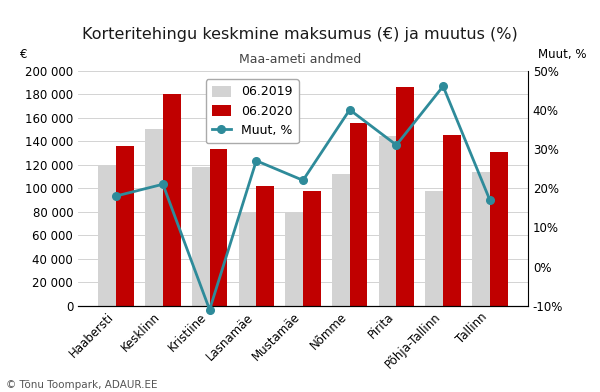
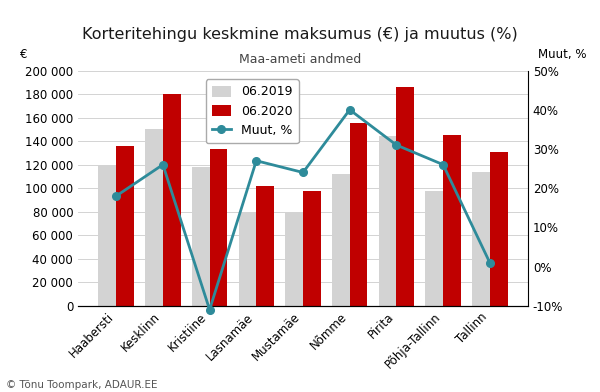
Muut, %/Kesklinn: 21% -> 26%
Muut, %/Mustamäe: 22% -> 24%
Muut, %/Põhja-Tallinn: 46% -> 26%
Muut, %/Tallinn: 17% -> 1%
